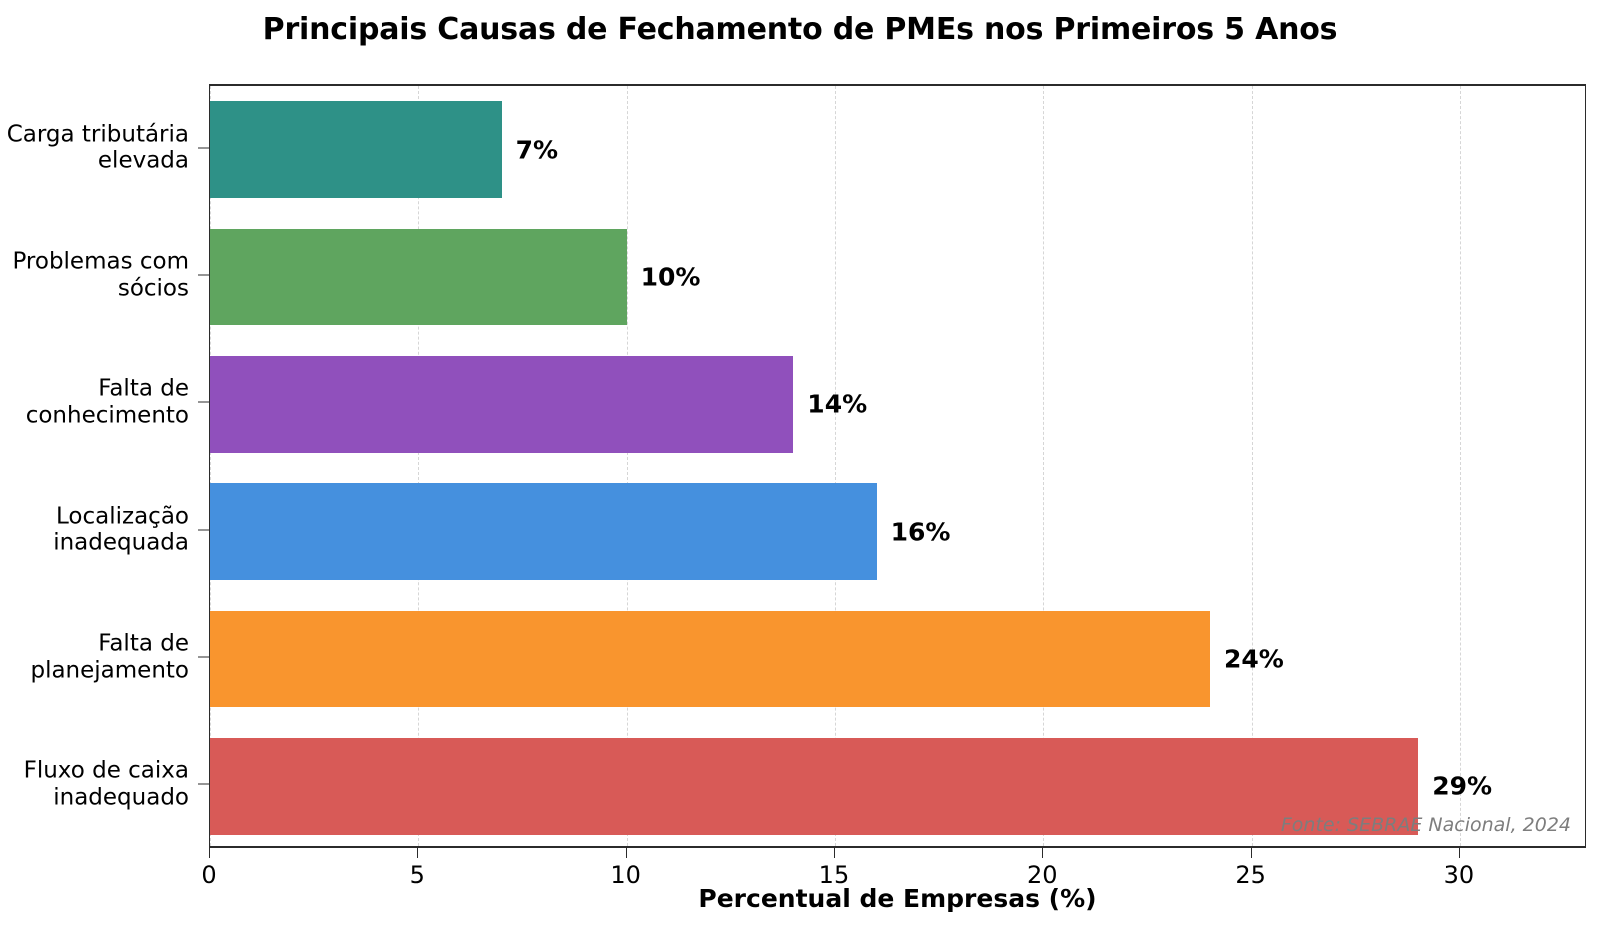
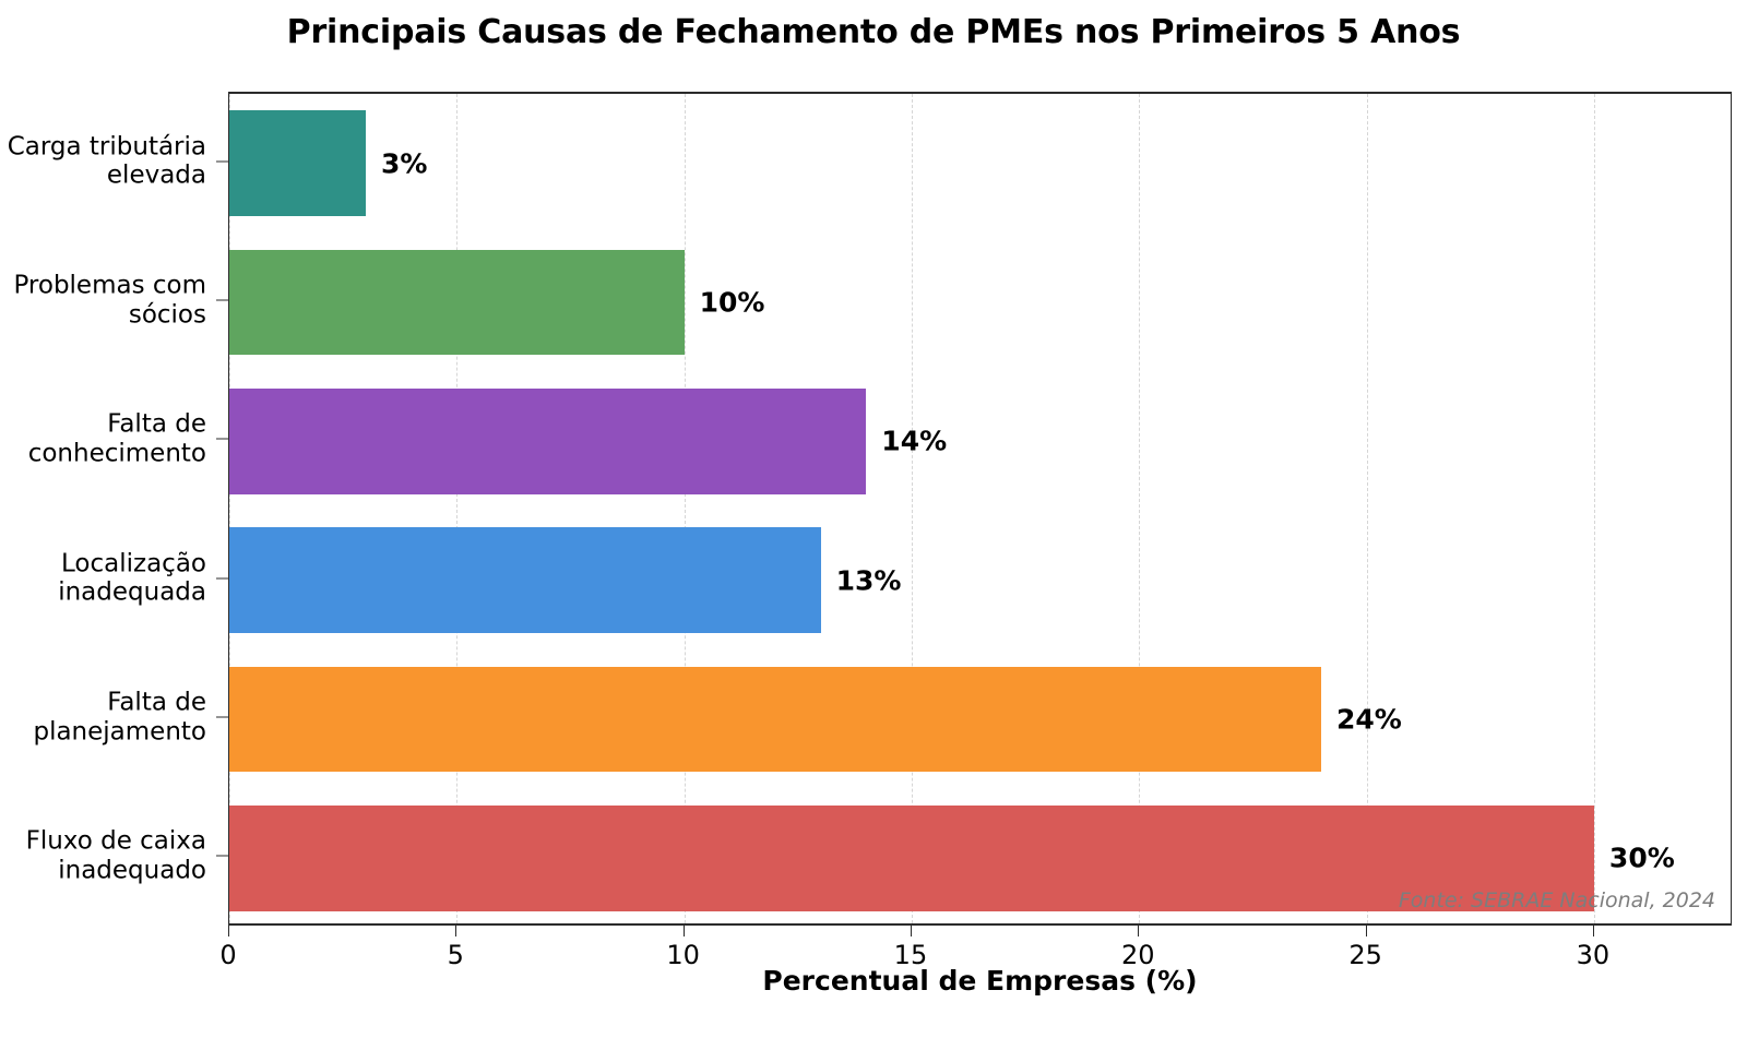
Carga tributária elevada: 7% -> 3%
Localização inadequada: 16% -> 13%
Fluxo de caixa inadequado: 29% -> 30%
